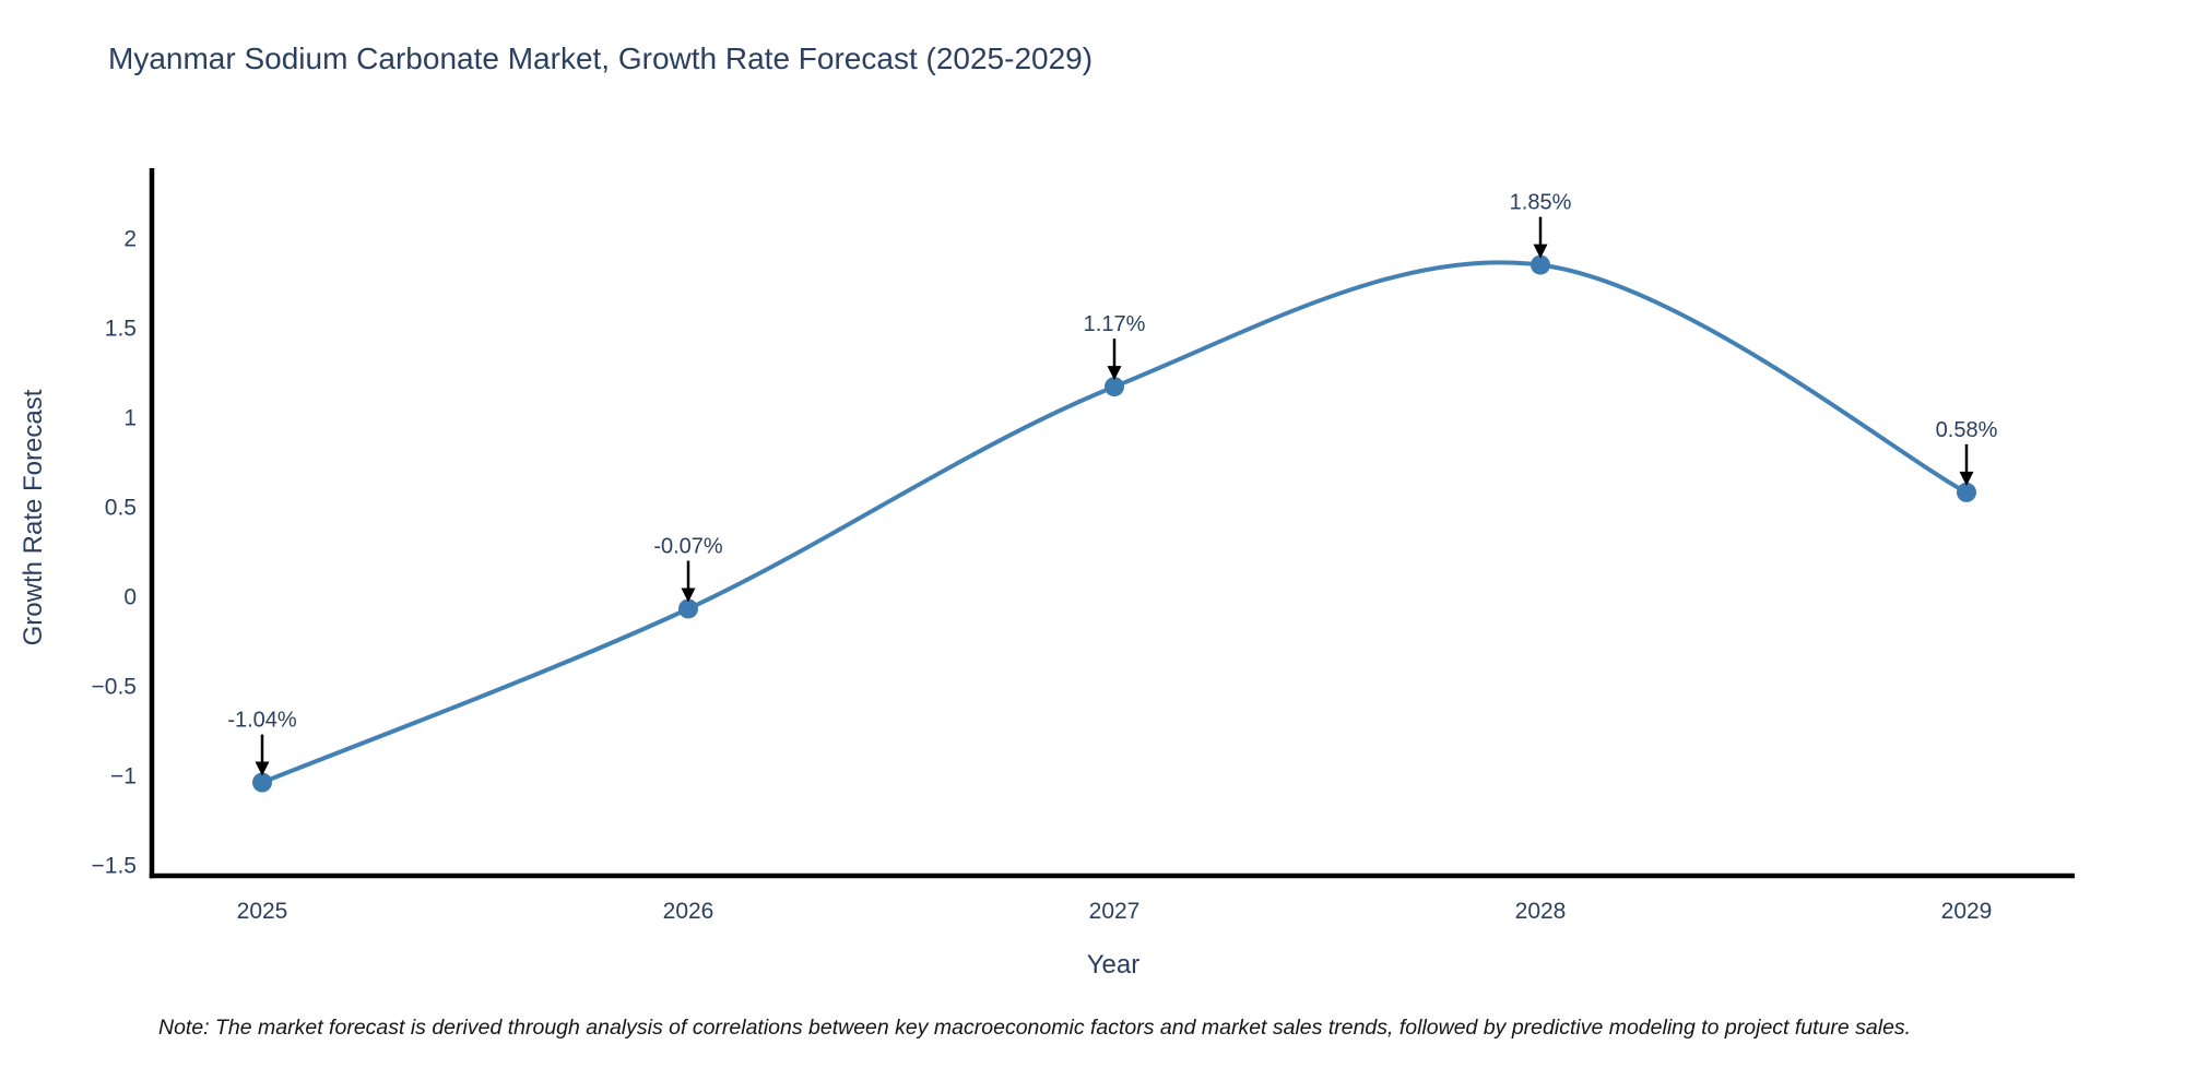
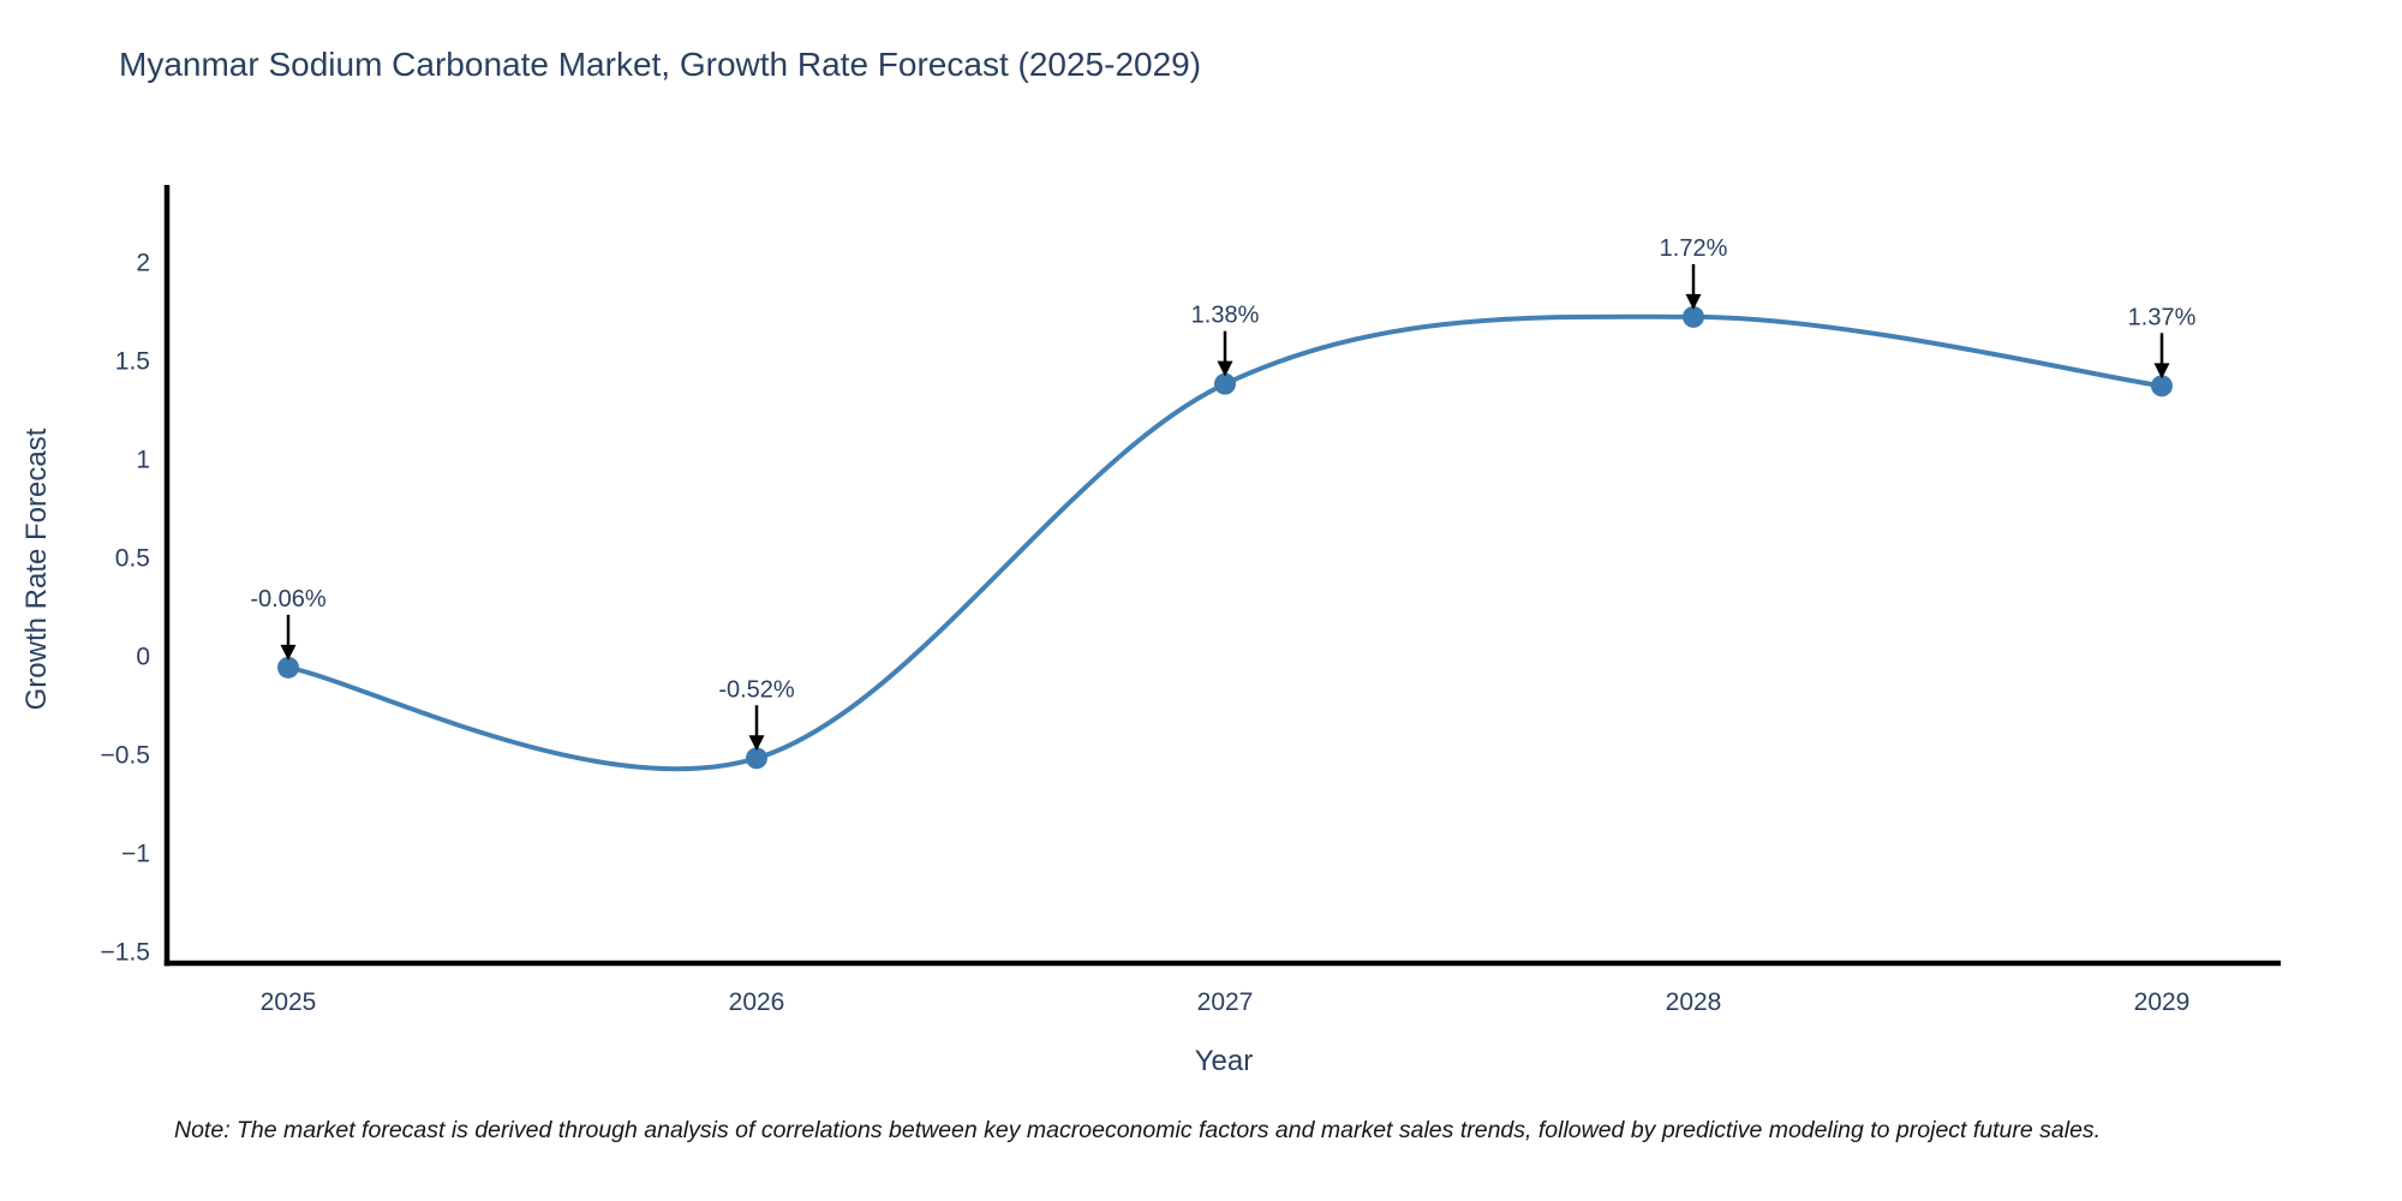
2025: -1.04% -> -0.06%
2026: -0.07% -> -0.52%
2027: 1.17% -> 1.38%
2028: 1.85% -> 1.72%
2029: 0.58% -> 1.37%
